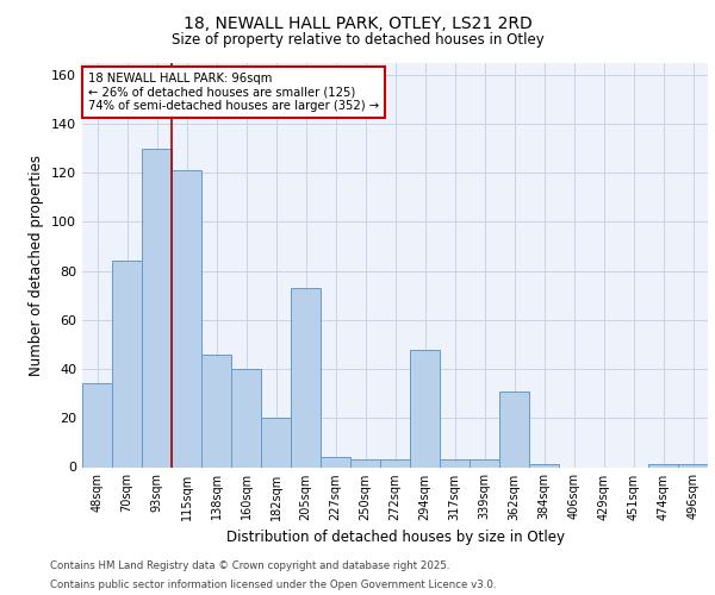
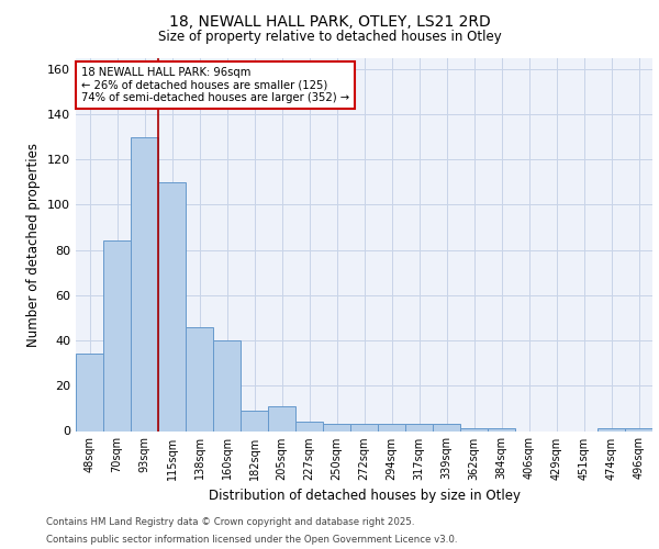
115sqm: 121 -> 110
182sqm: 20 -> 9
205sqm: 73 -> 11
294sqm: 48 -> 3
362sqm: 31 -> 1
